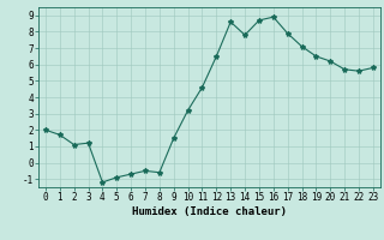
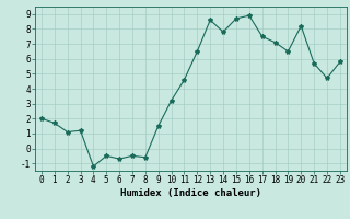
5: -0.9 -> -0.5
17: 7.9 -> 7.5
20: 6.2 -> 8.2
22: 5.6 -> 4.7
